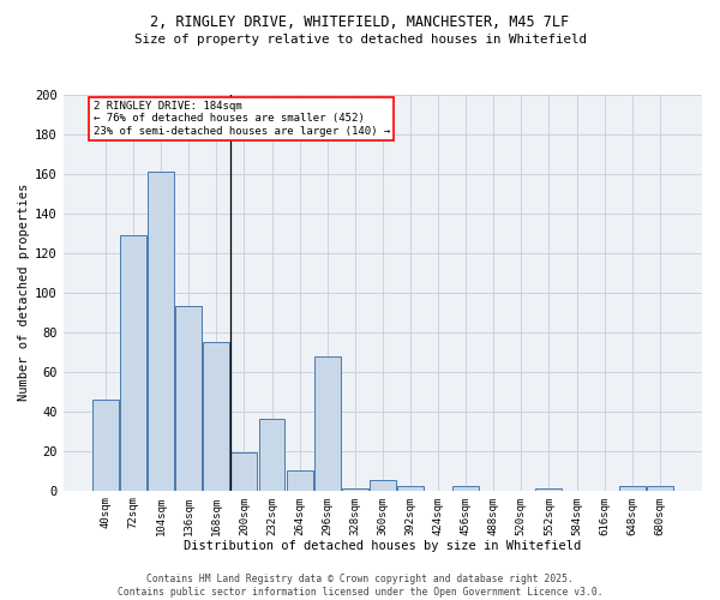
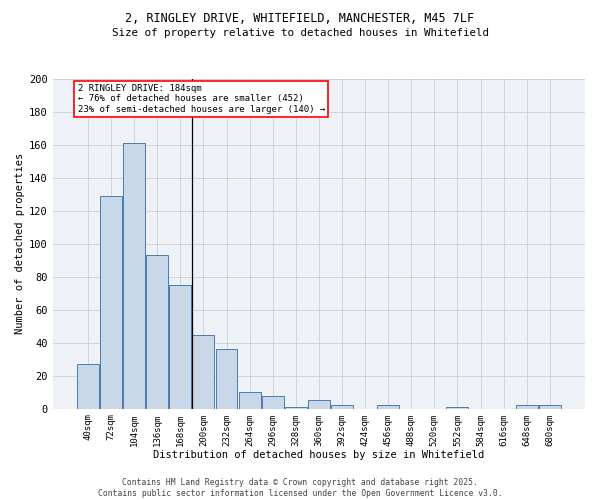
40sqm: 46 -> 27
200sqm: 19 -> 45
296sqm: 68 -> 8
